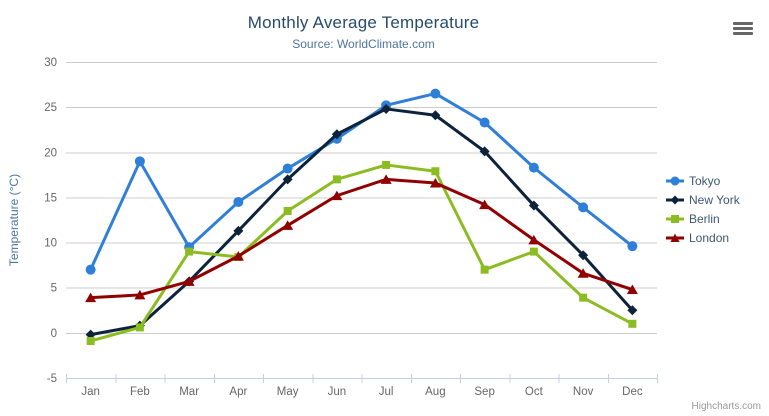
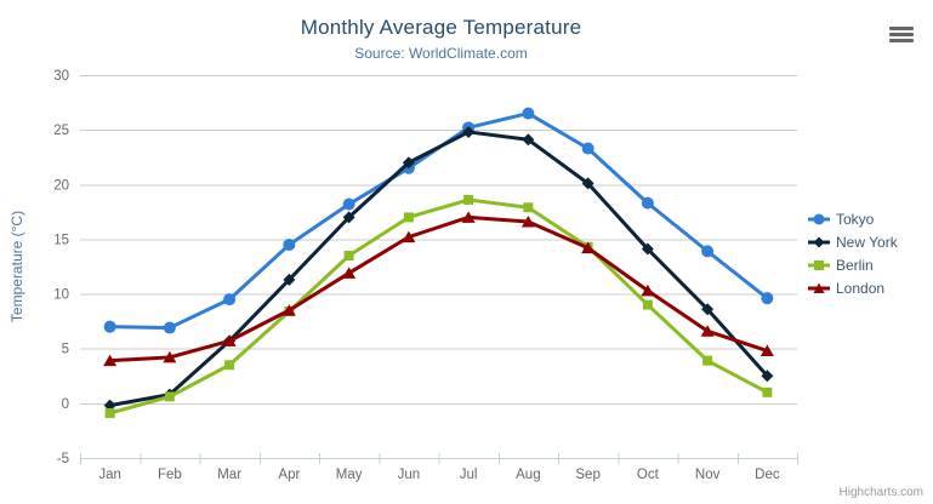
Tokyo/Feb: 19 -> 7
Berlin/Mar: 9 -> 4
Berlin/Sep: 7 -> 14
